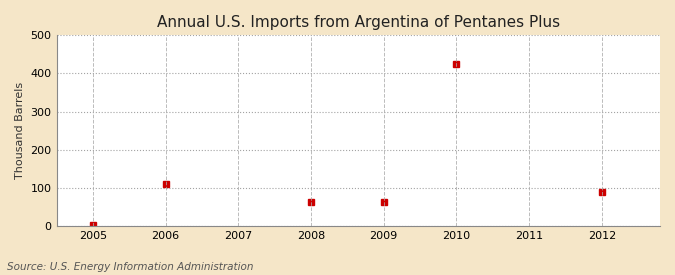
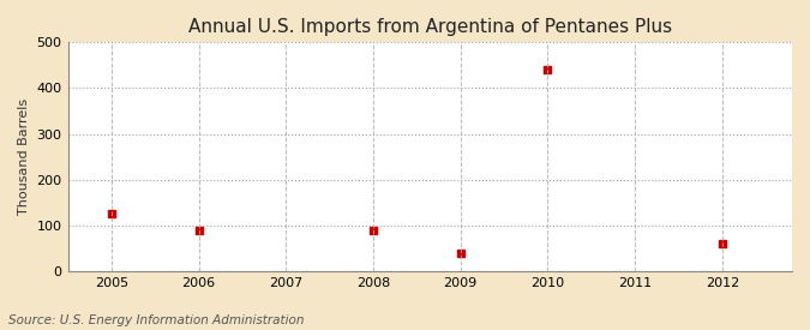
2005: 3 -> 125
2006: 110 -> 90
2008: 62 -> 90
2009: 62 -> 40
2010: 425 -> 440
2012: 90 -> 60
